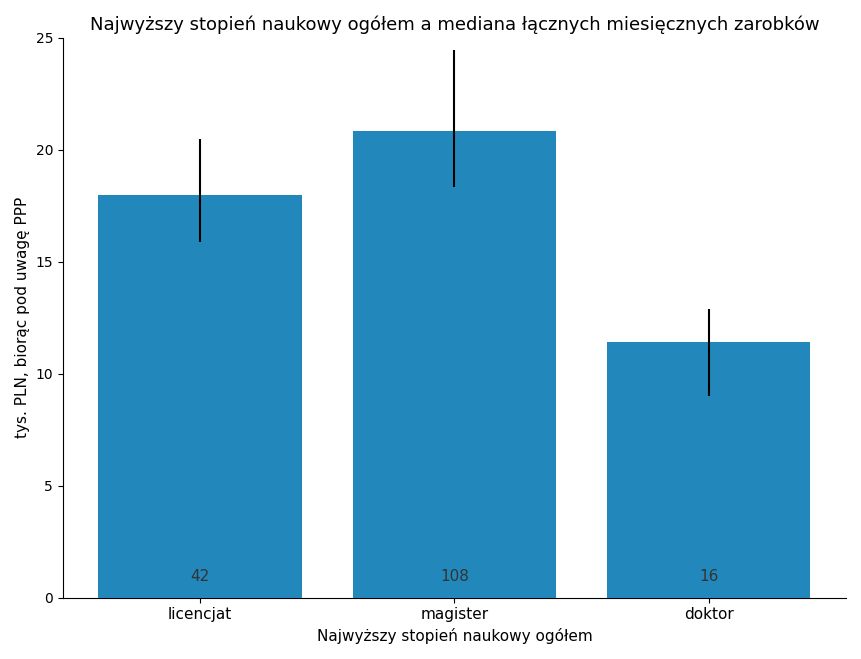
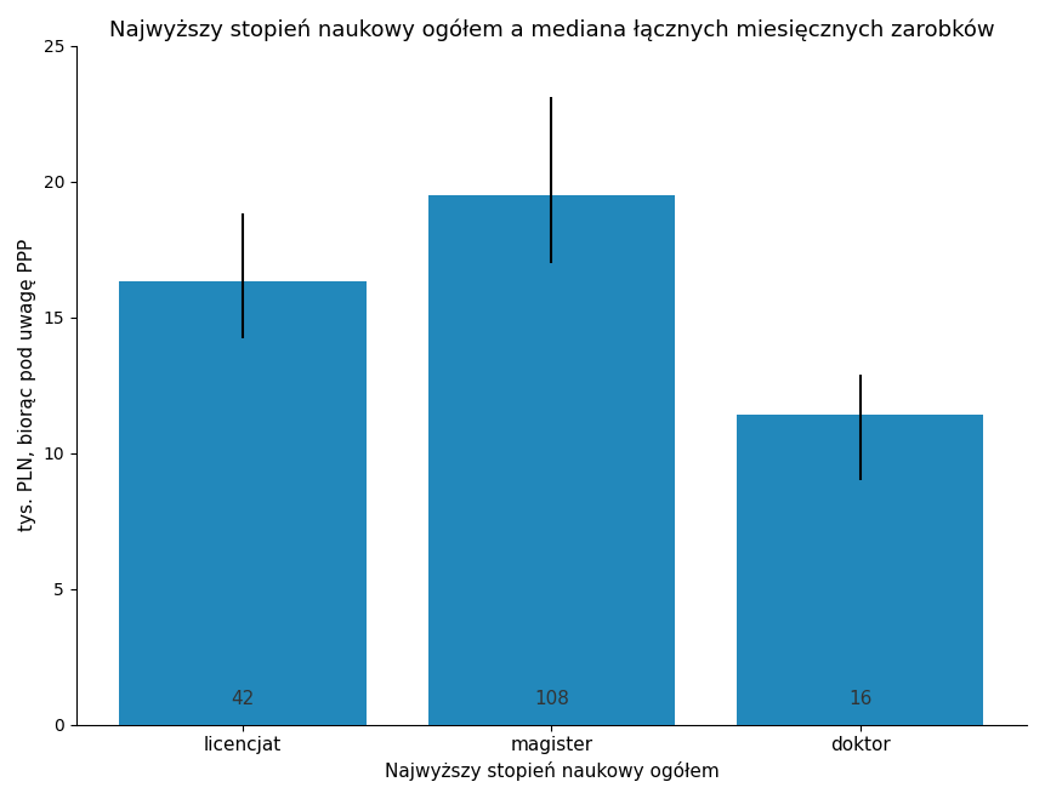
licencjat: 18.00 -> 16.35
magister: 20.85 -> 19.50
